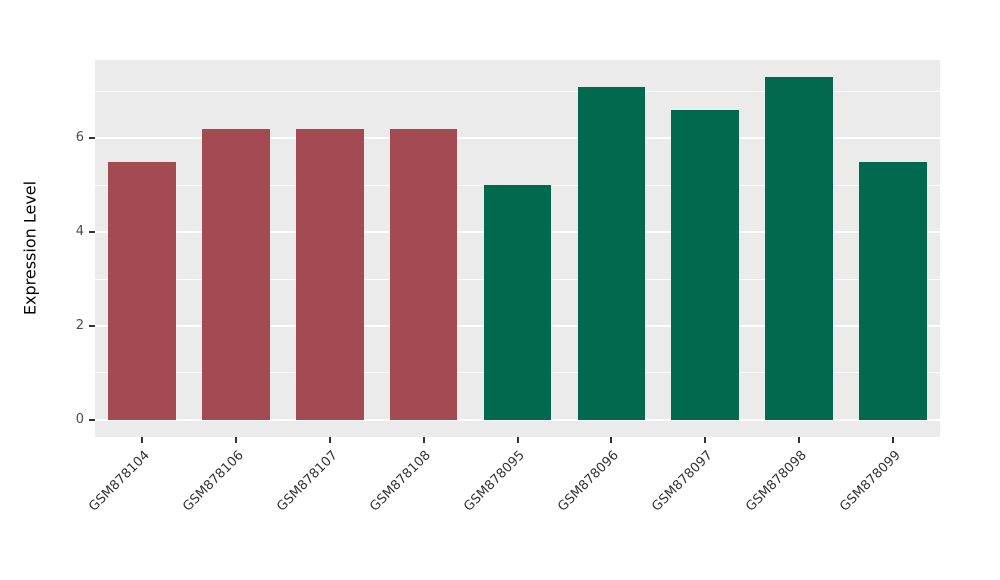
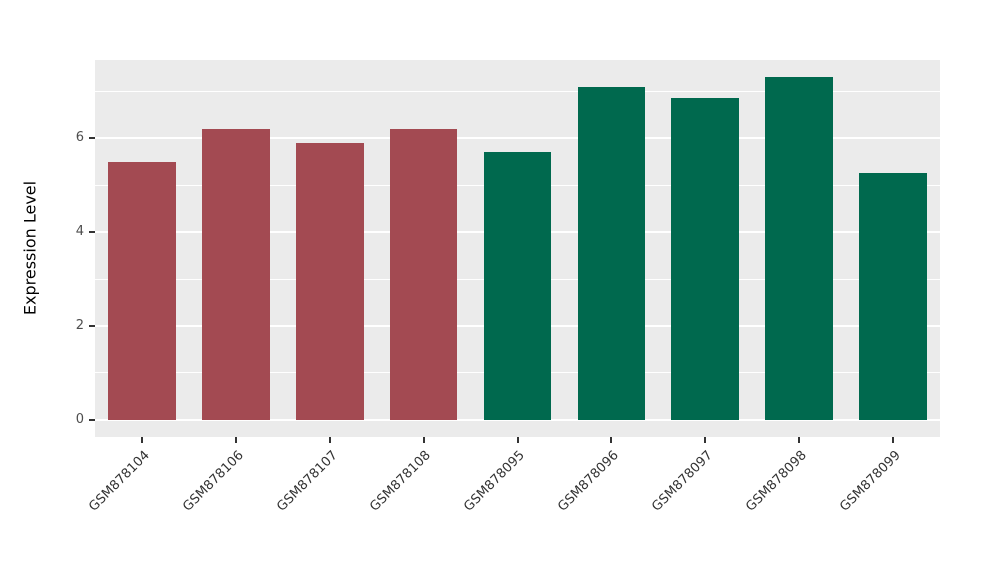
GSM878107: 6.2 -> 5.9
GSM878095: 5.0 -> 5.7
GSM878097: 6.6 -> 6.8
GSM878099: 5.5 -> 5.2
